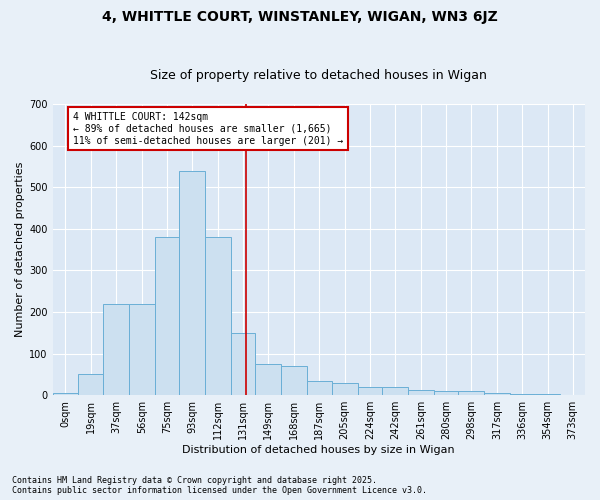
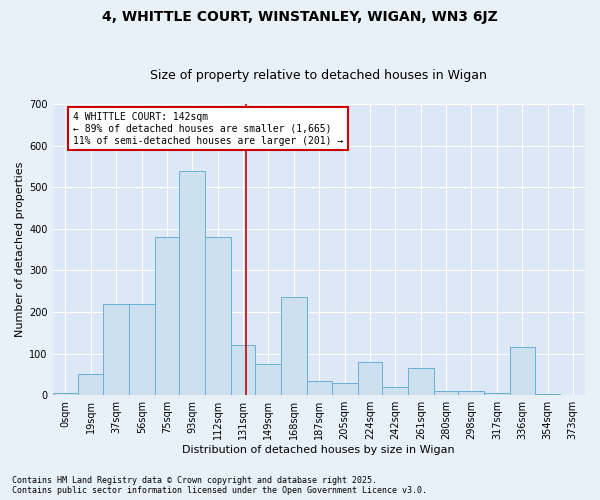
131sqm: 150 -> 120
168sqm: 70 -> 235
224sqm: 20 -> 80
261sqm: 12 -> 65
336sqm: 3 -> 115
